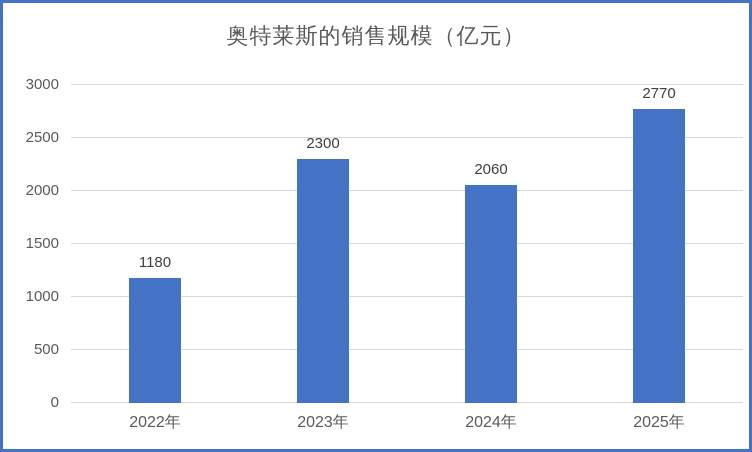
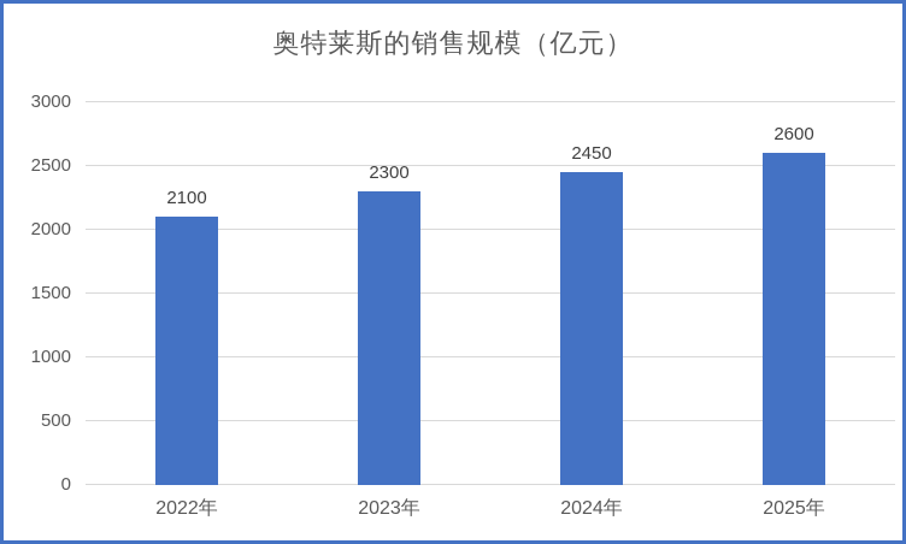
2022年: 1180 -> 2100
2024年: 2060 -> 2450
2025年: 2770 -> 2600
